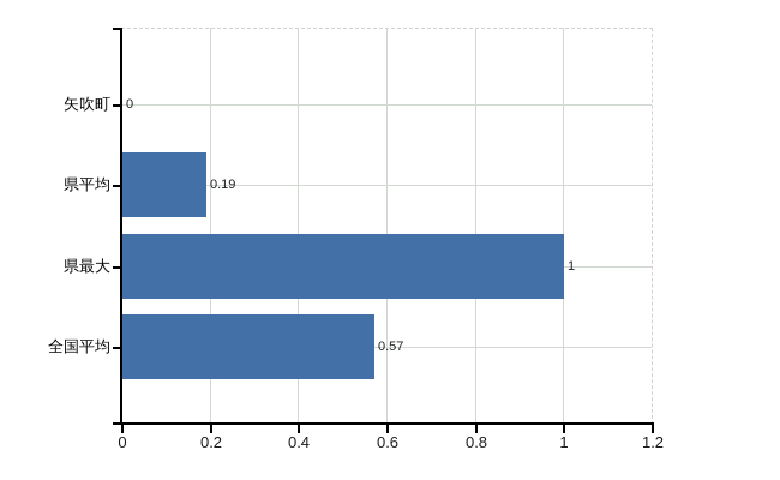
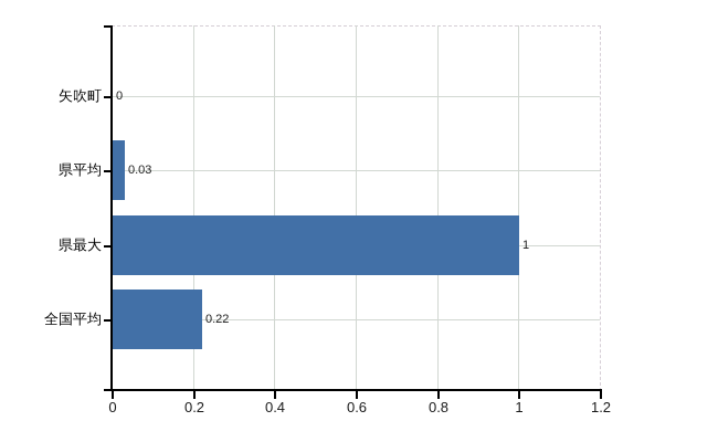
県平均: 0.19 -> 0.03
全国平均: 0.57 -> 0.22
